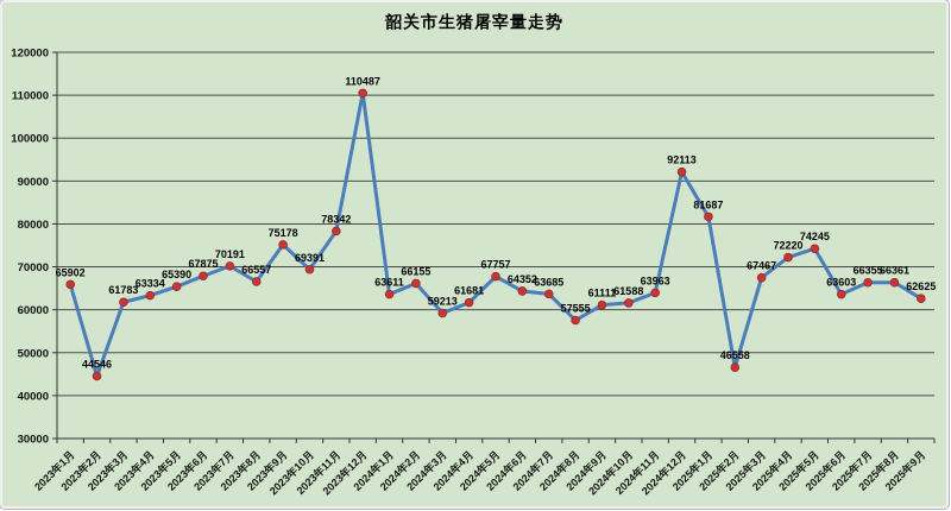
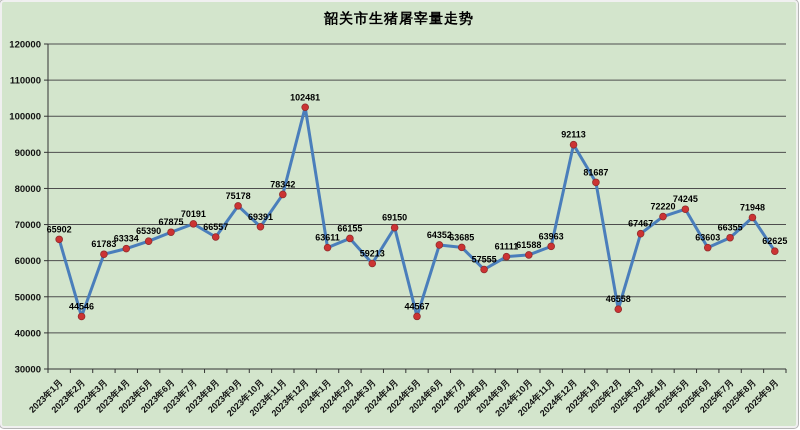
2023年12月: 110487 -> 102481
2024年4月: 61681 -> 69150
2024年5月: 67757 -> 44567
2025年8月: 66361 -> 71948
